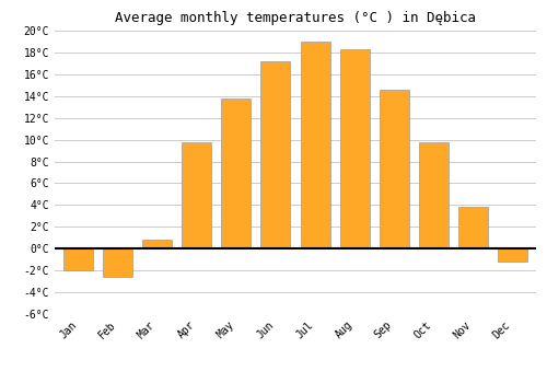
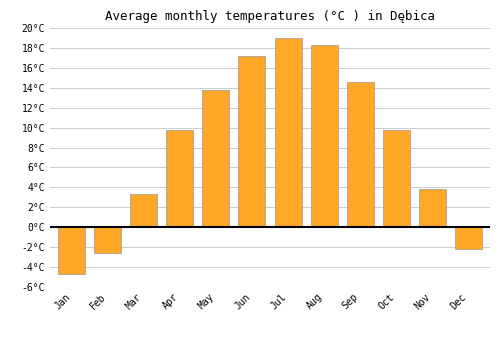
Jan: -2.0°C -> -4.7°C
Mar: 0.8°C -> 3.3°C
Dec: -1.2°C -> -2.2°C
